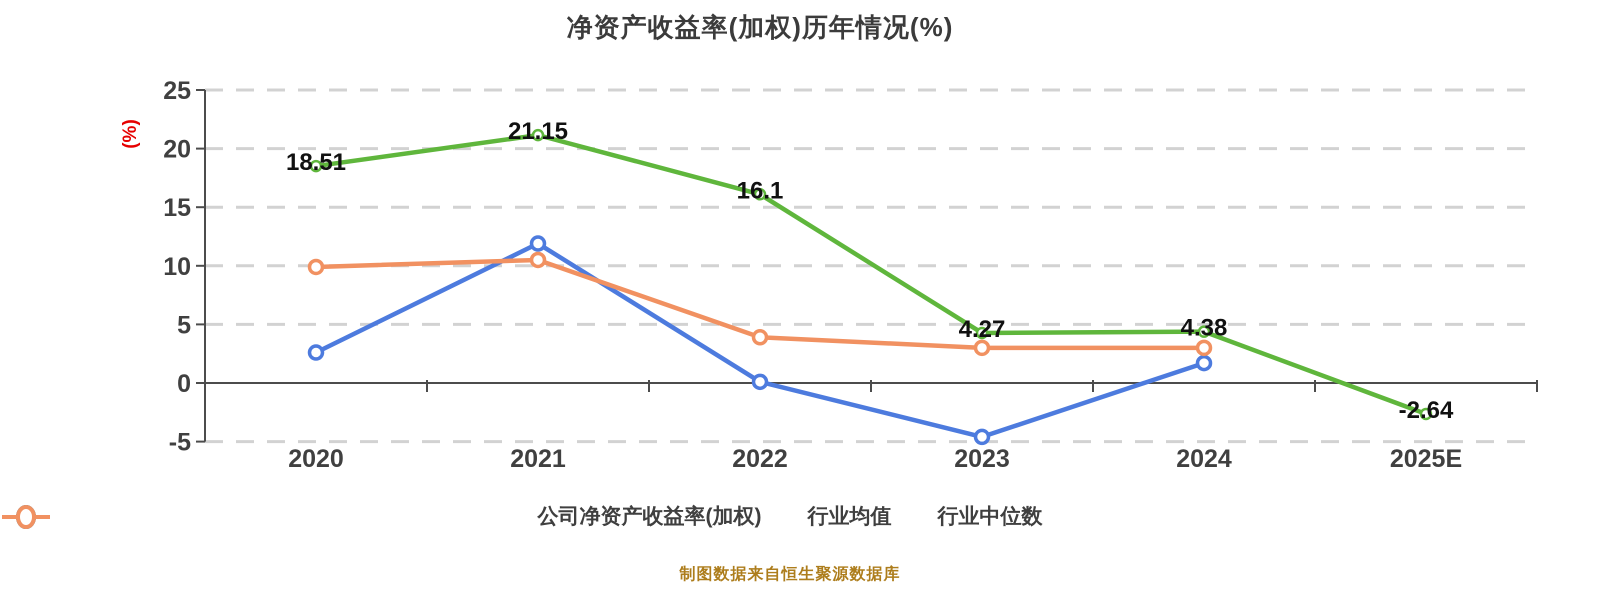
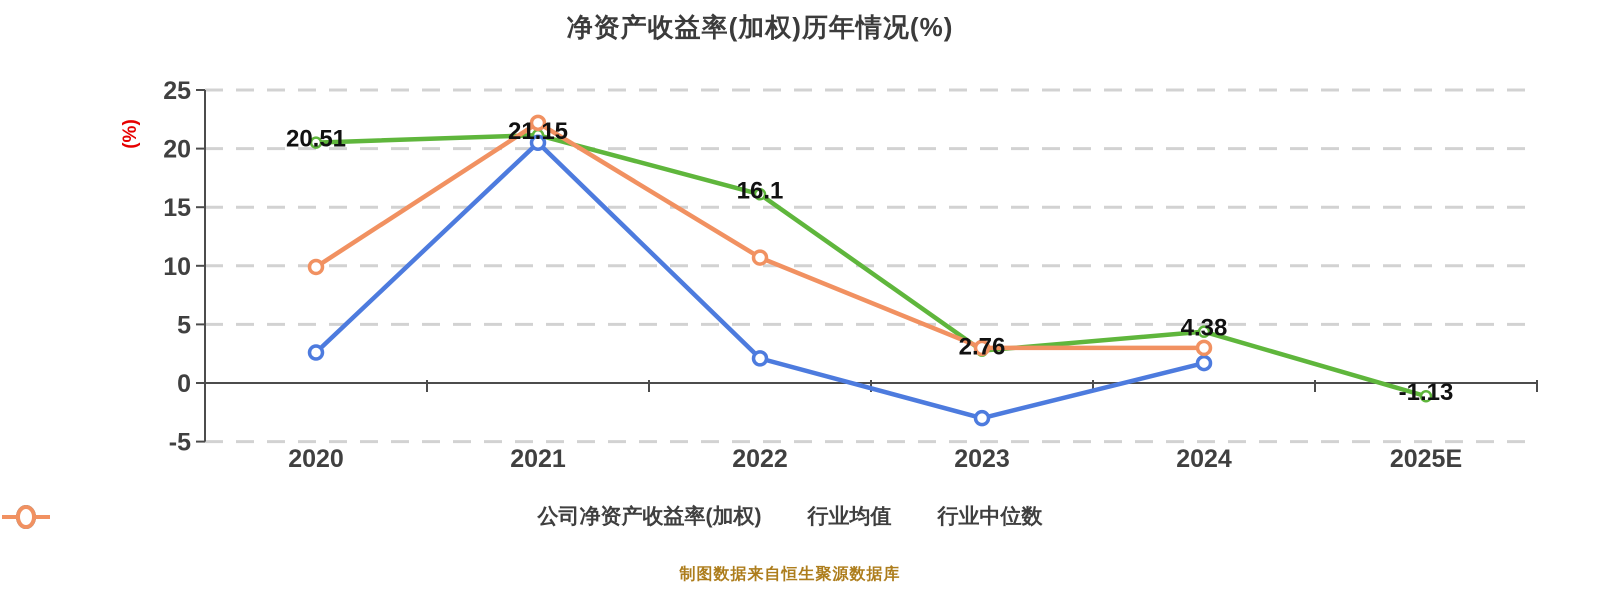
公司净资产收益率(加权)/2020: 18.51 -> 20.51
行业均值/2021: 11.9 -> 20.5
行业中位数/2021: 10.5 -> 22.2
行业均值/2022: 0.1 -> 2.1
行业中位数/2022: 3.9 -> 10.7
公司净资产收益率(加权)/2023: 4.27 -> 2.76
行业均值/2023: -4.6 -> -3.0
公司净资产收益率(加权)/2025E: -2.64 -> -1.13
